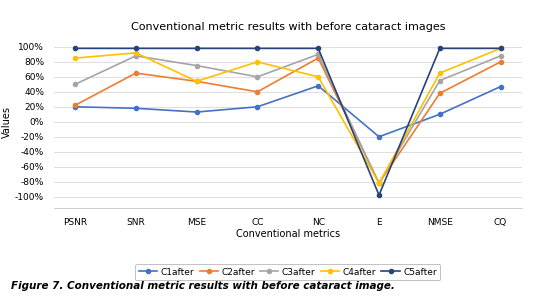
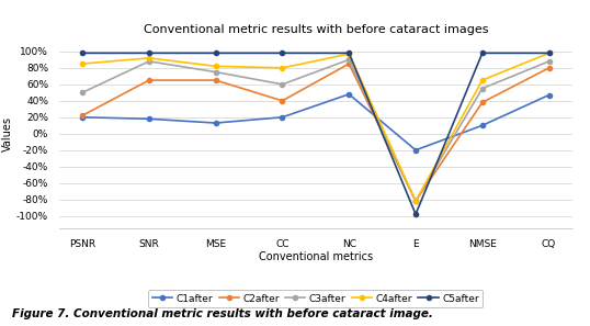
C2after/MSE: 54% -> 65%
C4after/MSE: 54% -> 82%
C4after/NC: 60% -> 97%
